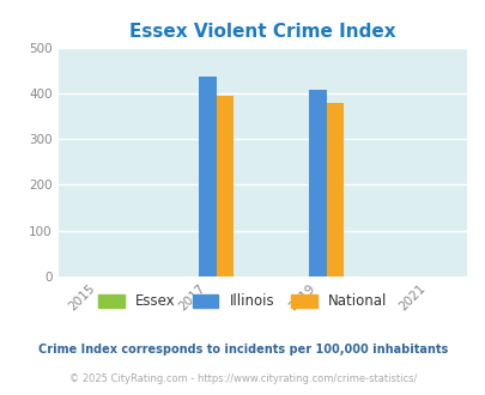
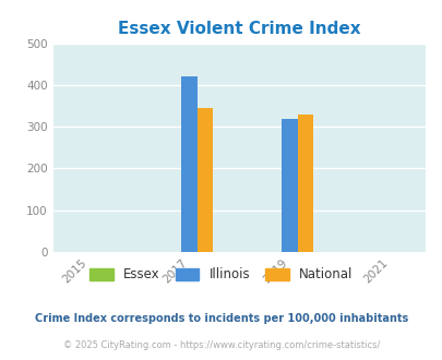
Illinois/2017: 437 -> 420
National/2017: 395 -> 345
Illinois/2019: 408 -> 320
National/2019: 380 -> 330
